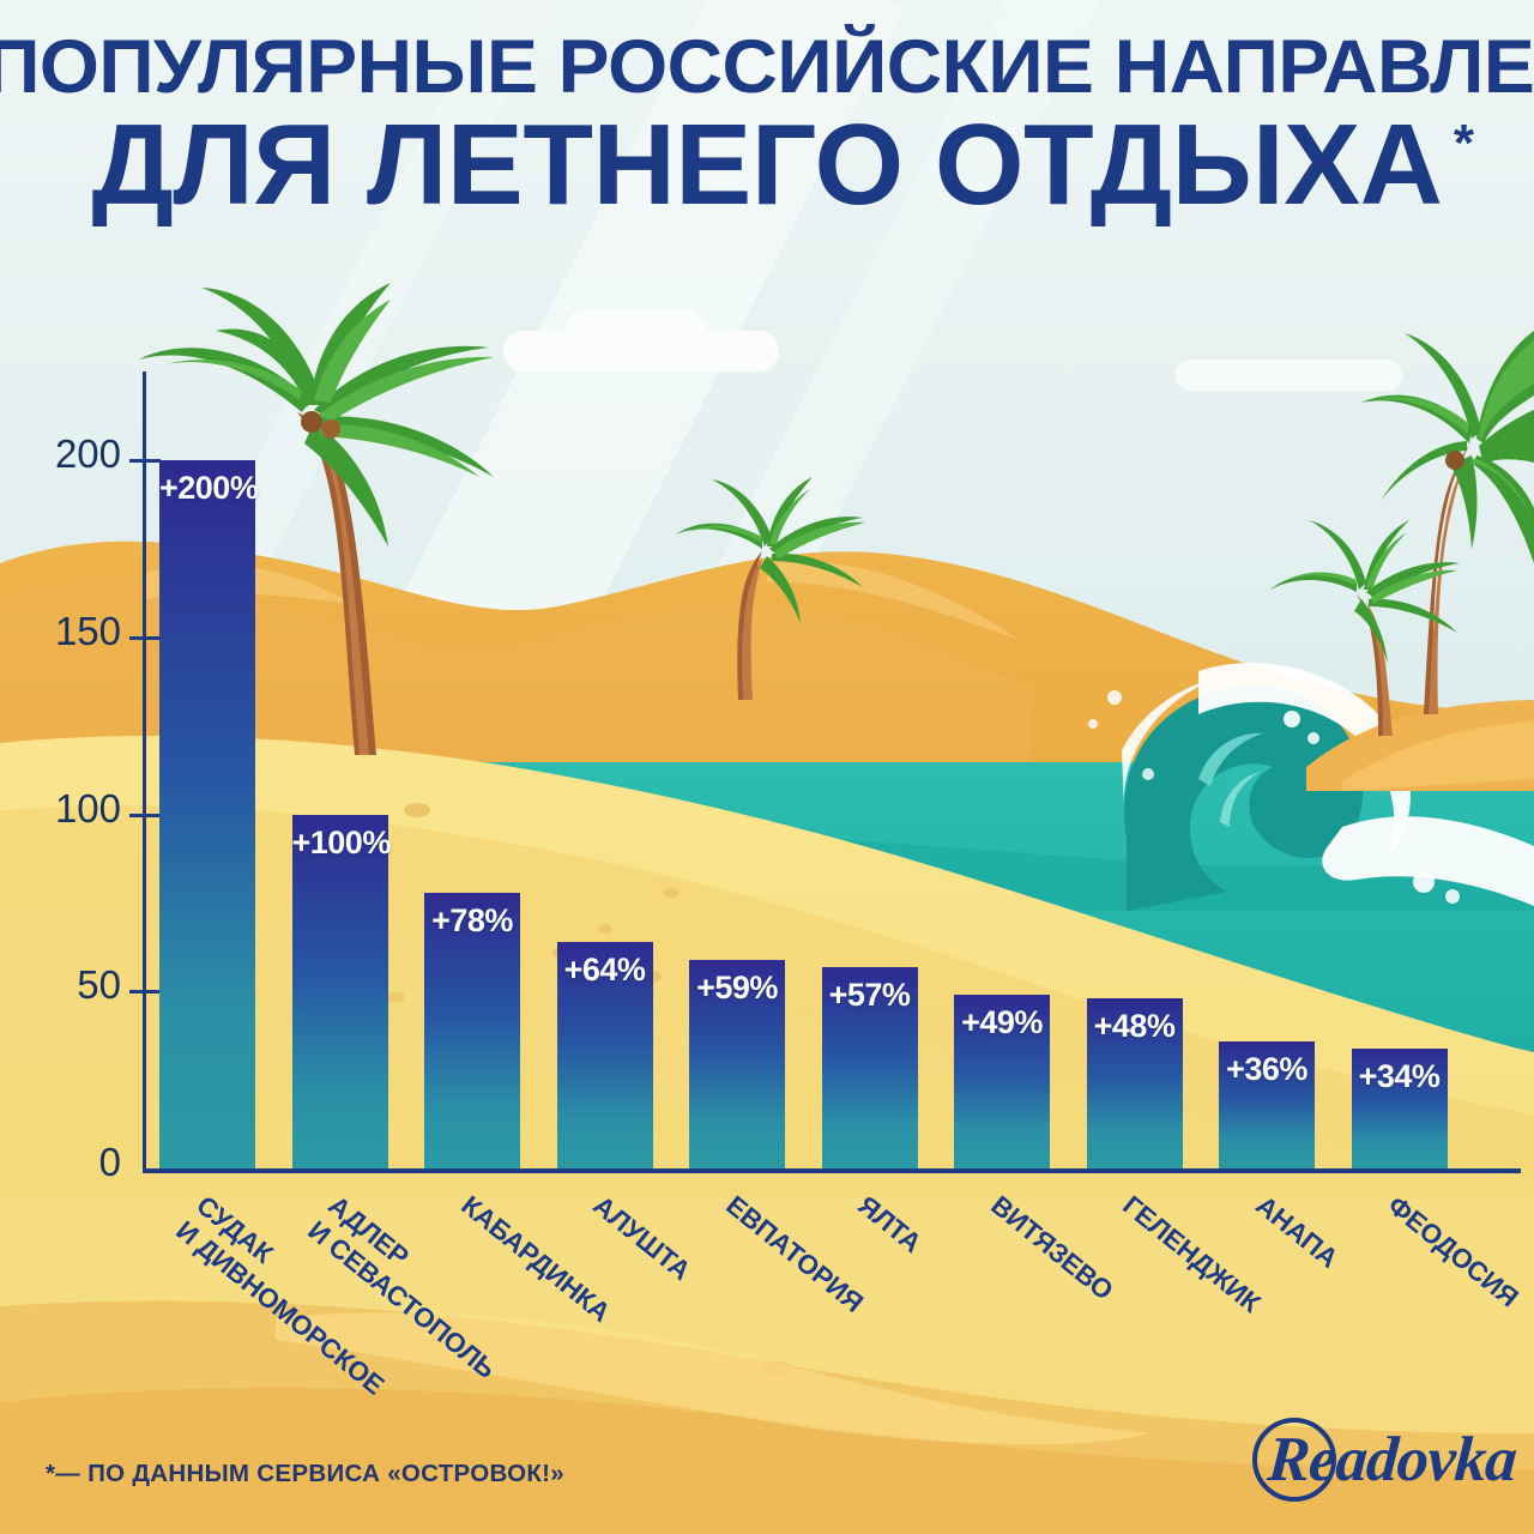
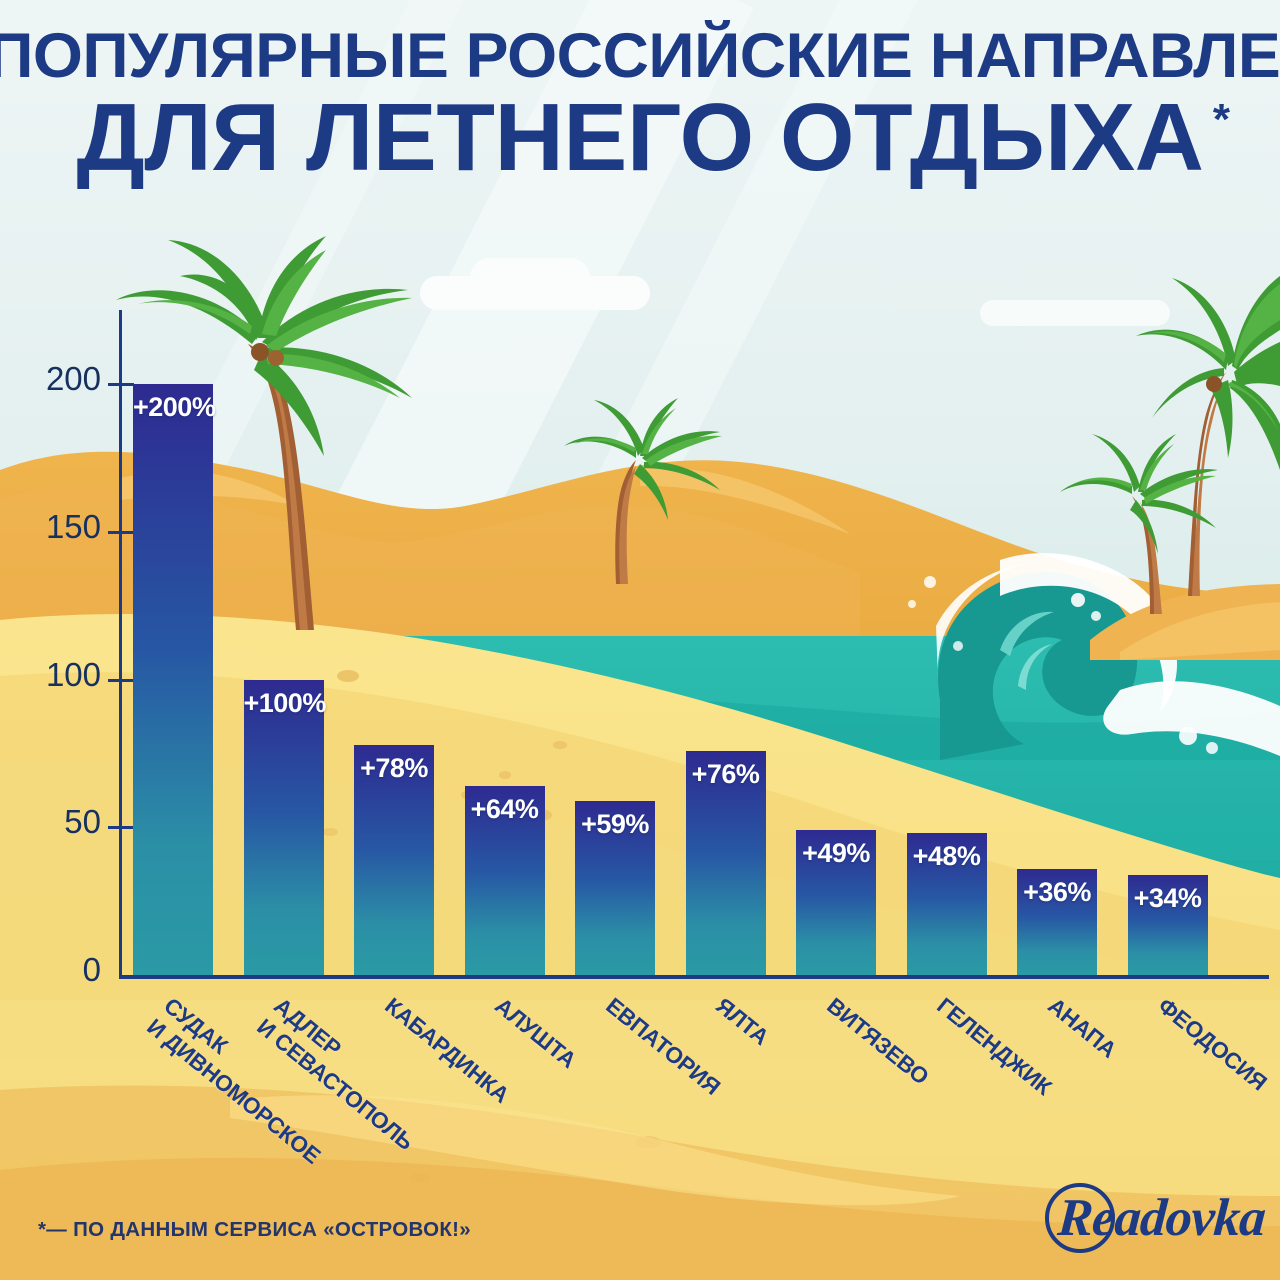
ЯЛТА: +57% -> +76%
